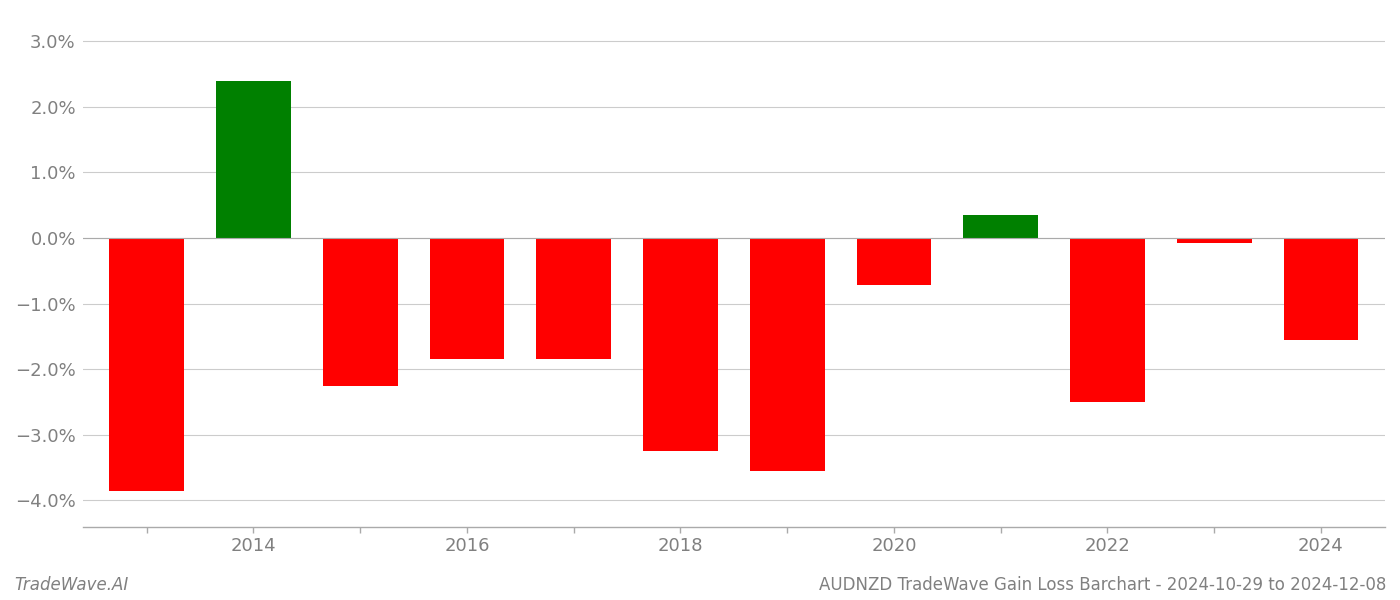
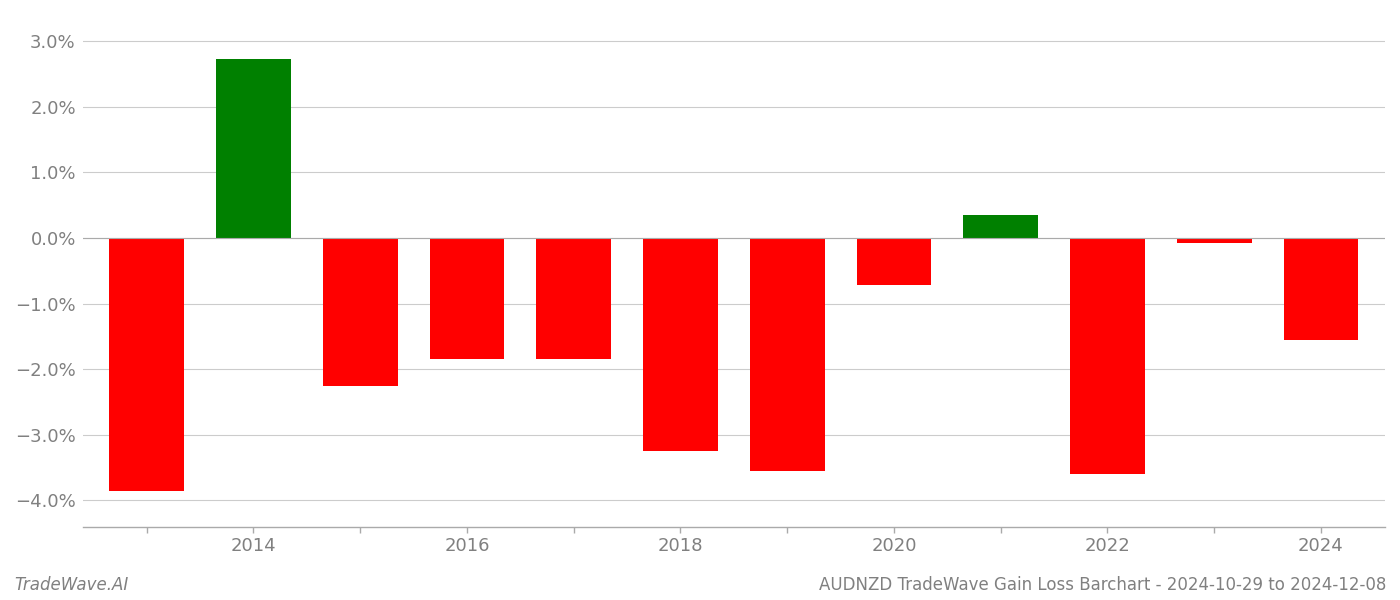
2014: 2.40% -> 2.73%
2022: -2.50% -> -3.60%
